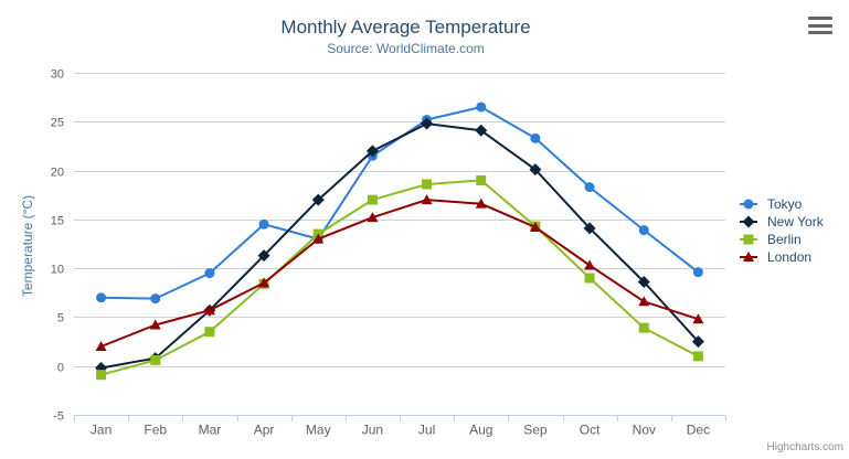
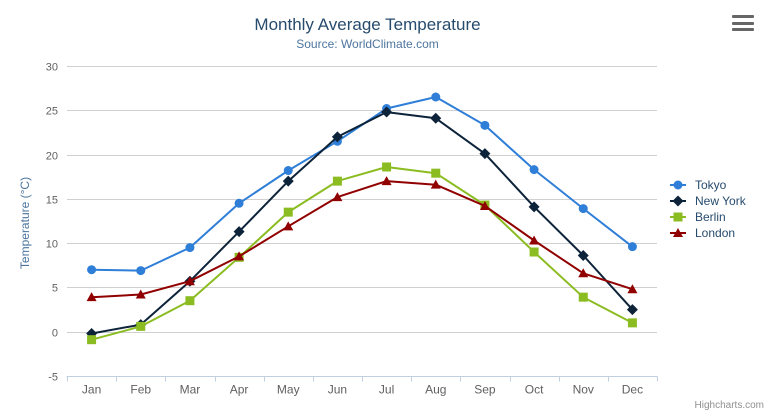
London/Jan: 2 -> 4
Tokyo/May: 13 -> 18
London/May: 13 -> 12
Berlin/Aug: 19 -> 18
